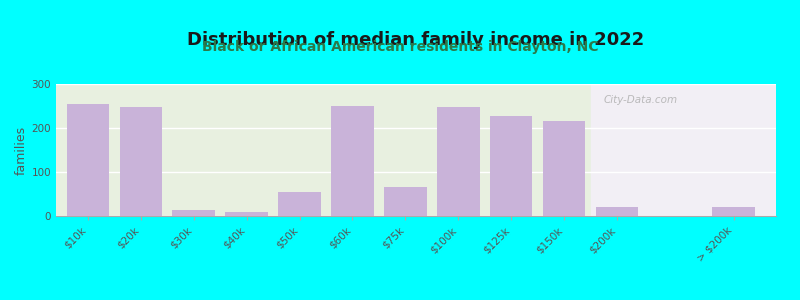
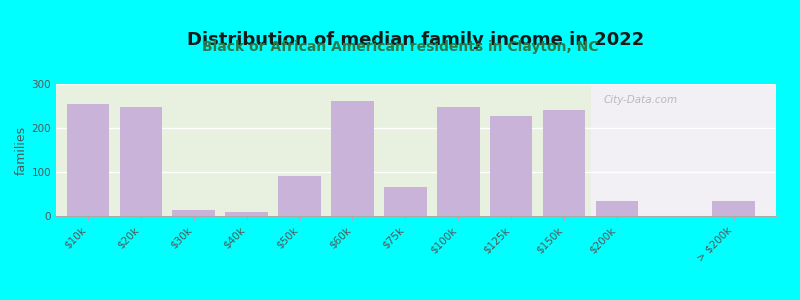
$50k: 55 -> 90
$60k: 250 -> 262
$150k: 215 -> 242
$200k: 20 -> 35
> $200k: 20 -> 35
